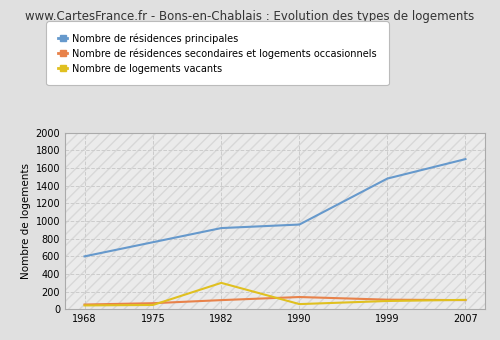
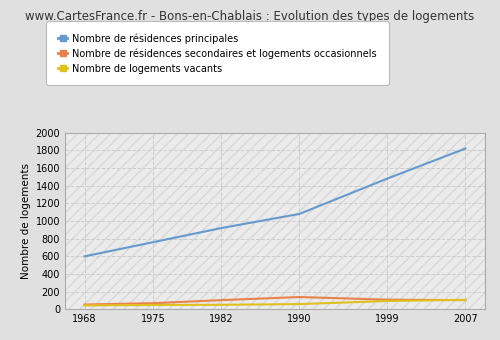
Nombre de logements vacants/1982: 300 -> 50
Nombre de résidences principales/1990: 960 -> 1080
Nombre de résidences principales/2007: 1700 -> 1820
